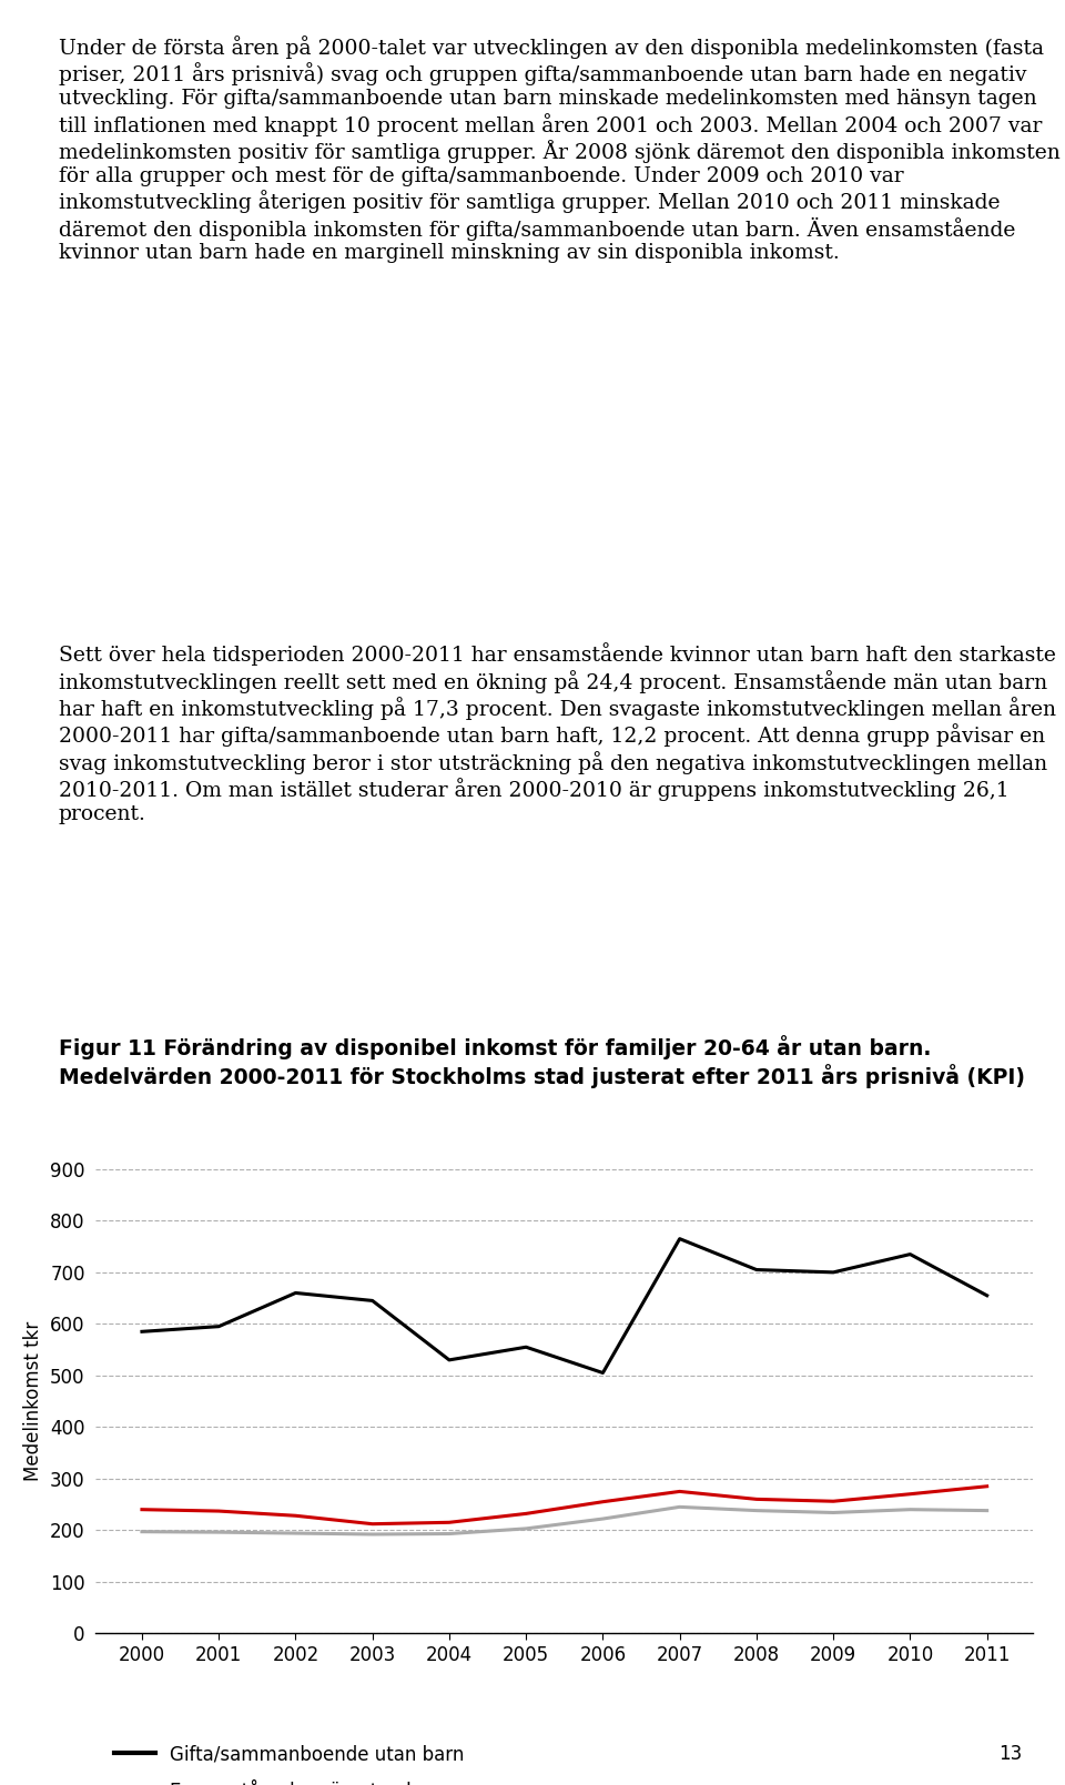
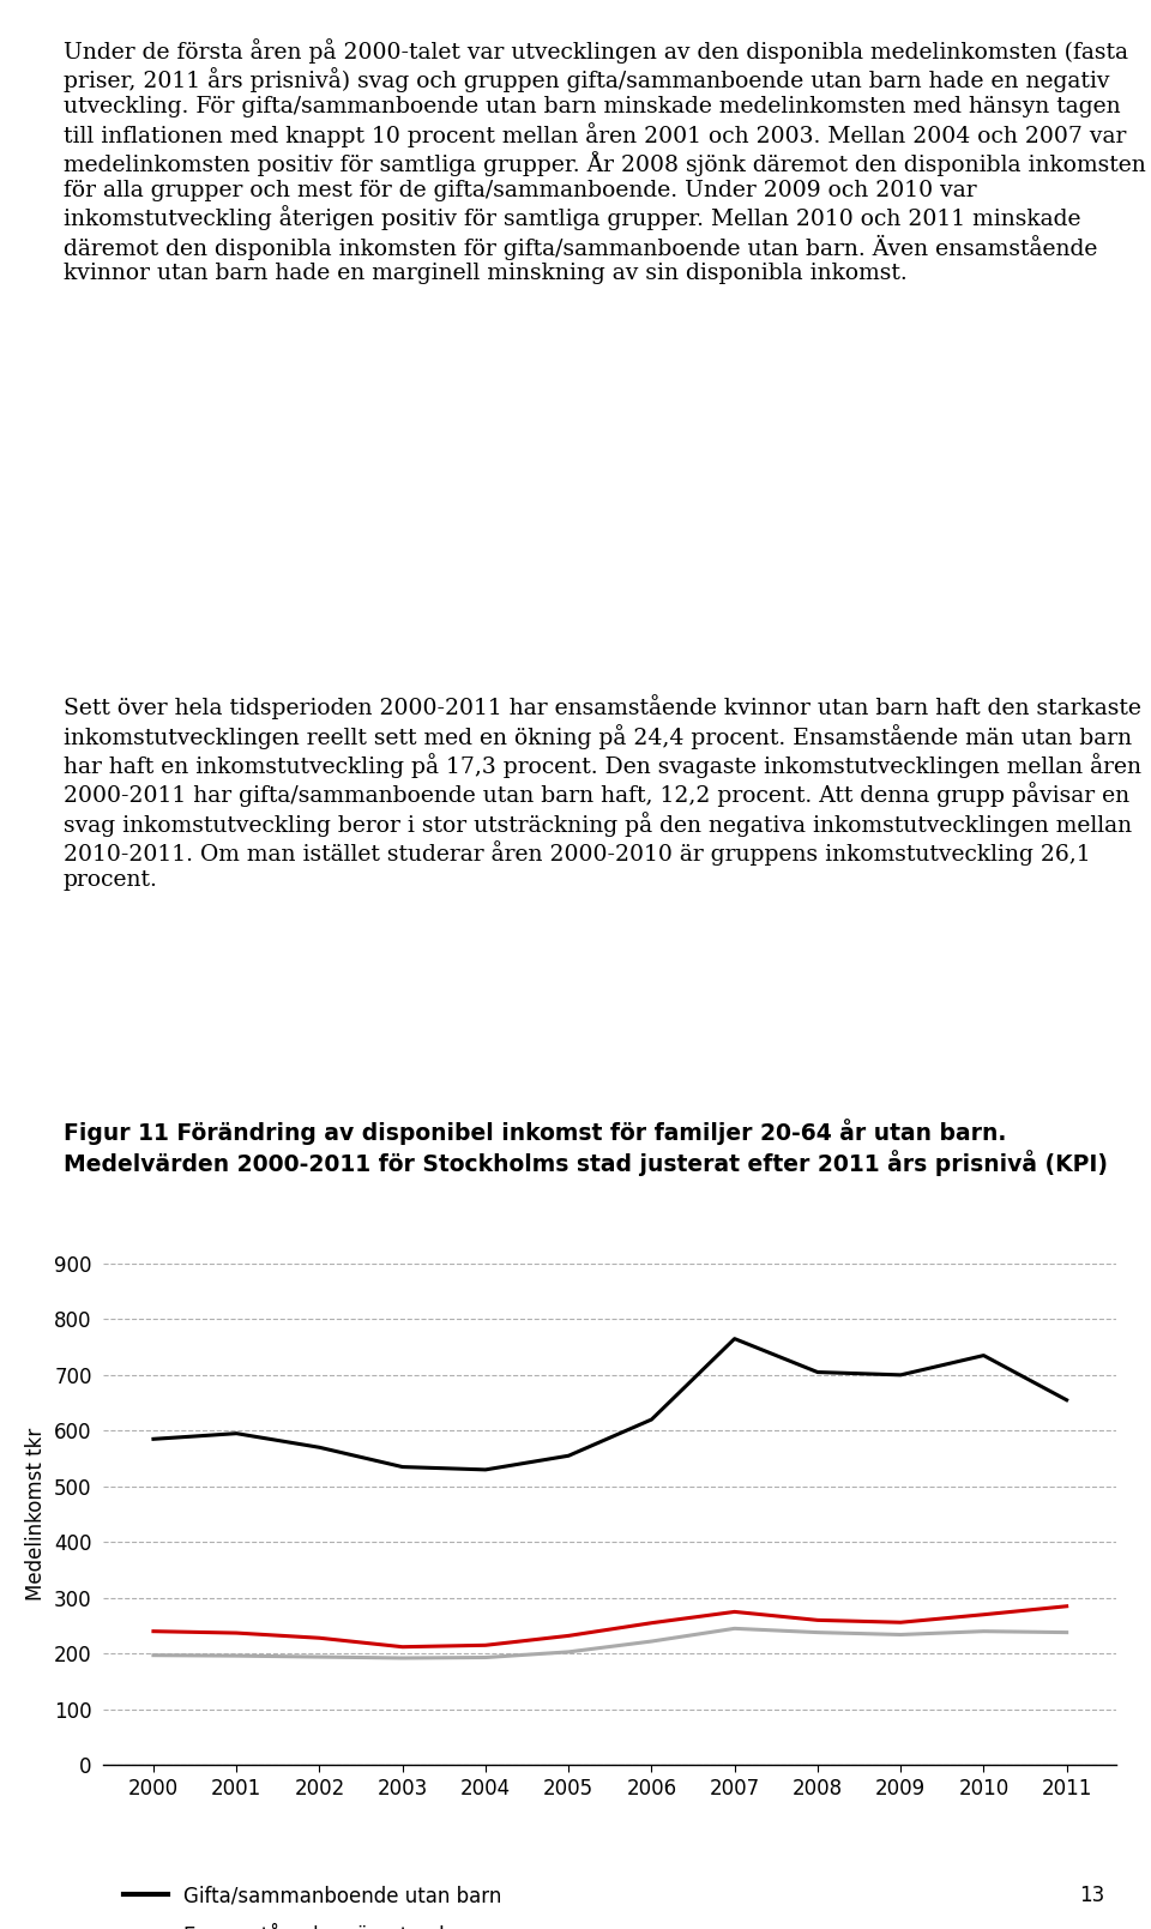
Gifta/sammanboende utan barn/2002: 660 -> 570
Gifta/sammanboende utan barn/2003: 645 -> 535
Gifta/sammanboende utan barn/2006: 505 -> 620
